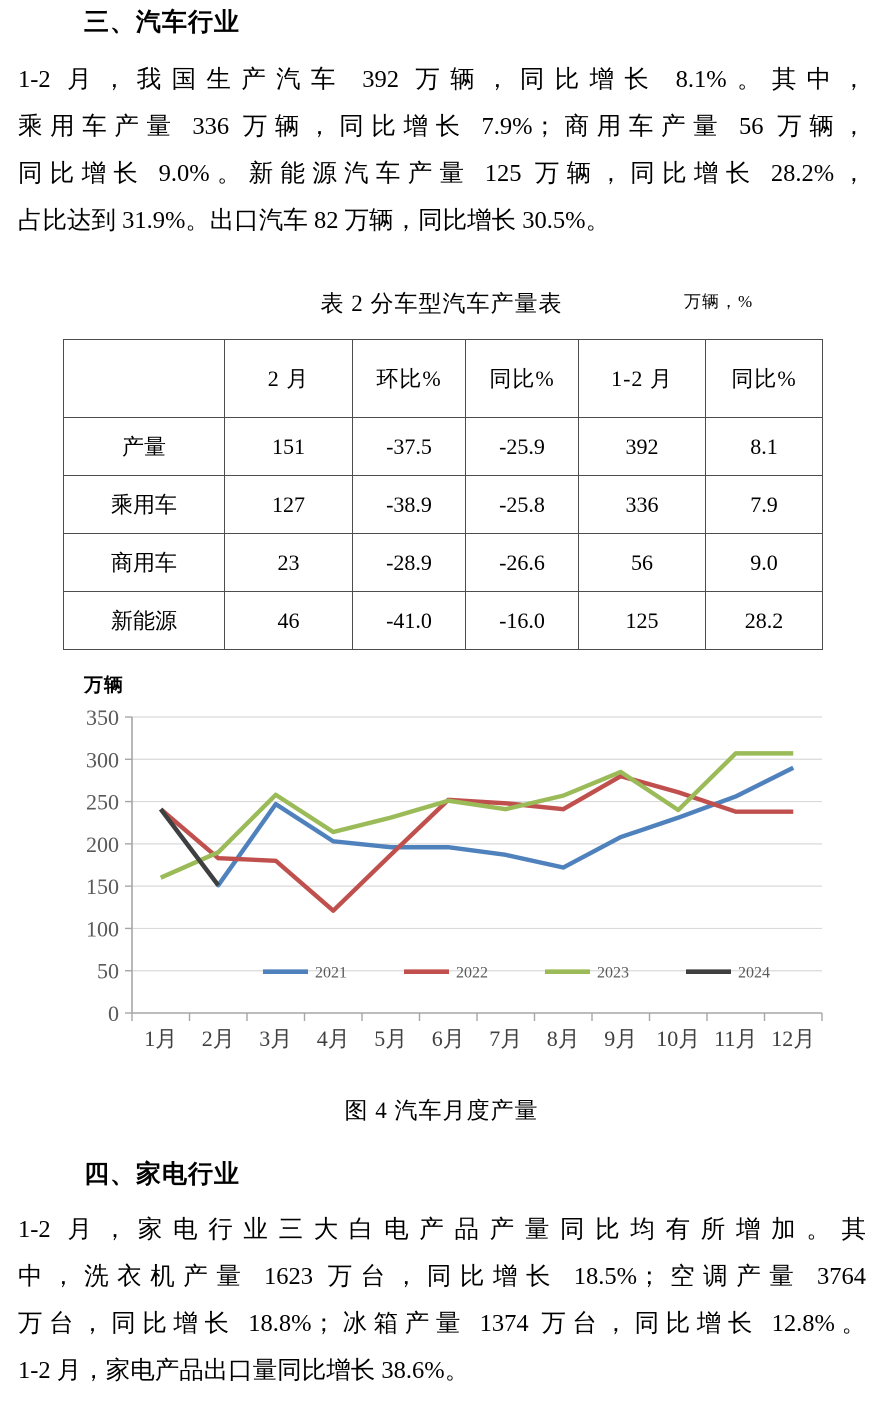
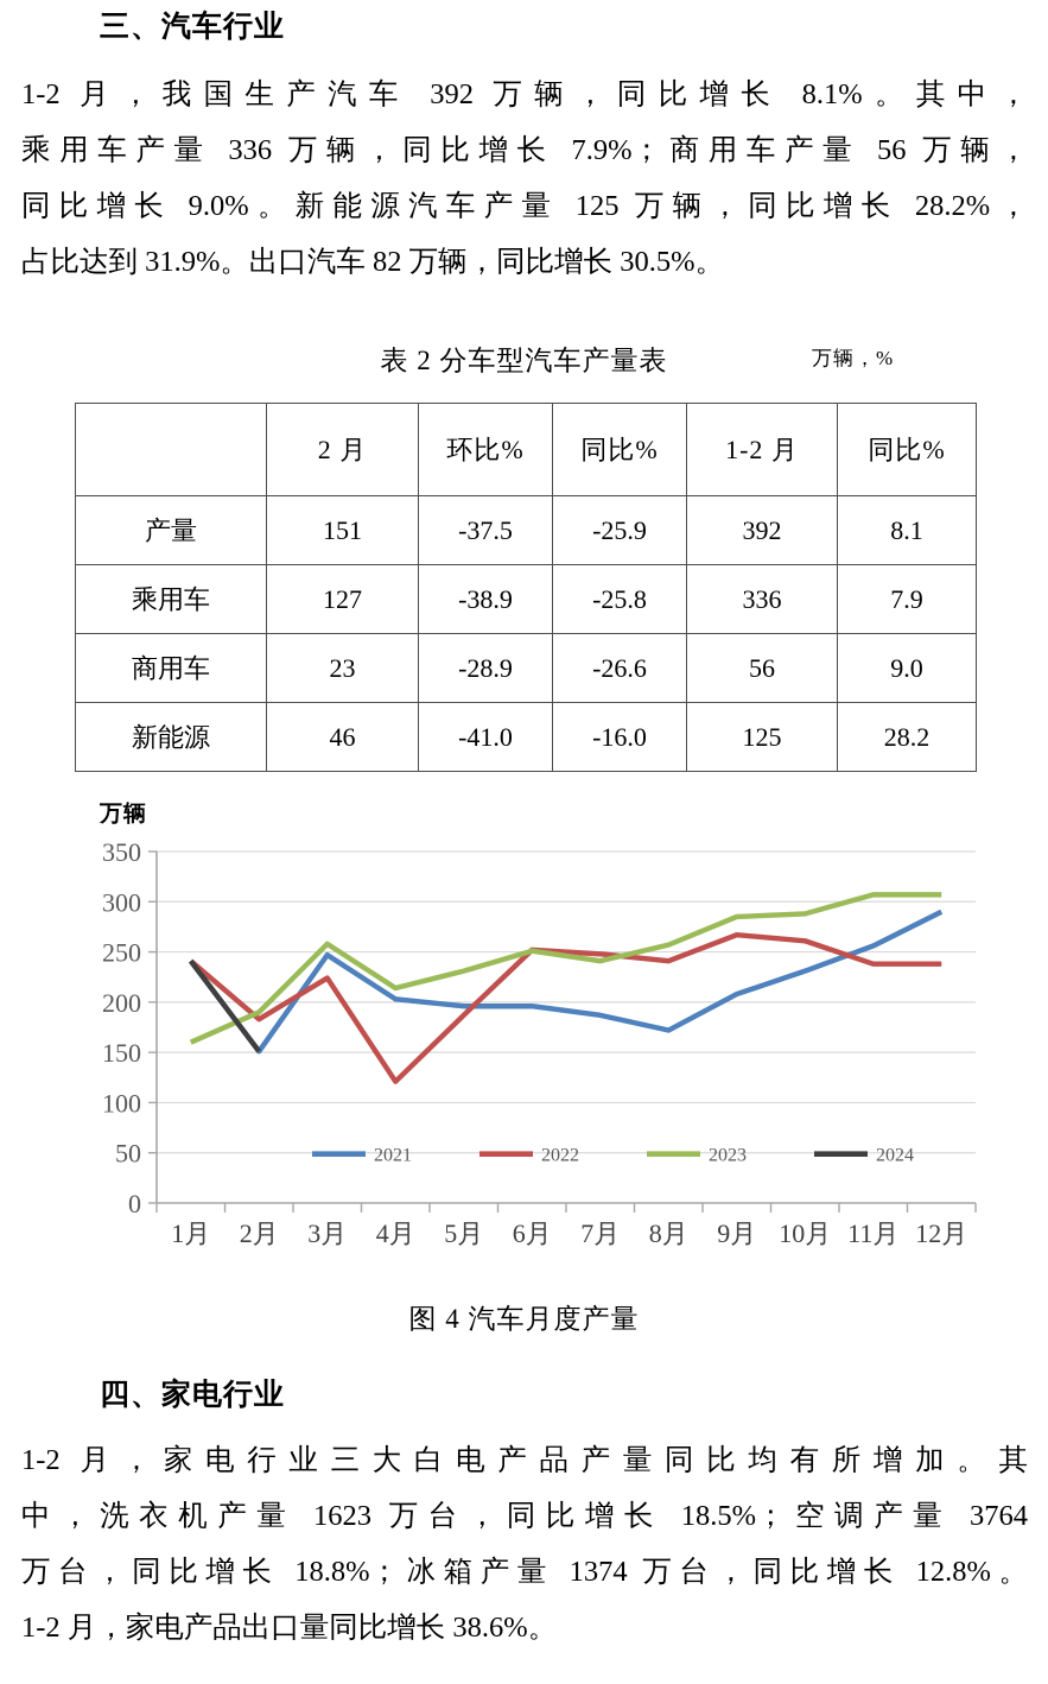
2022/3月: 180 -> 220
2022/9月: 280 -> 270
2023/10月: 240 -> 290
